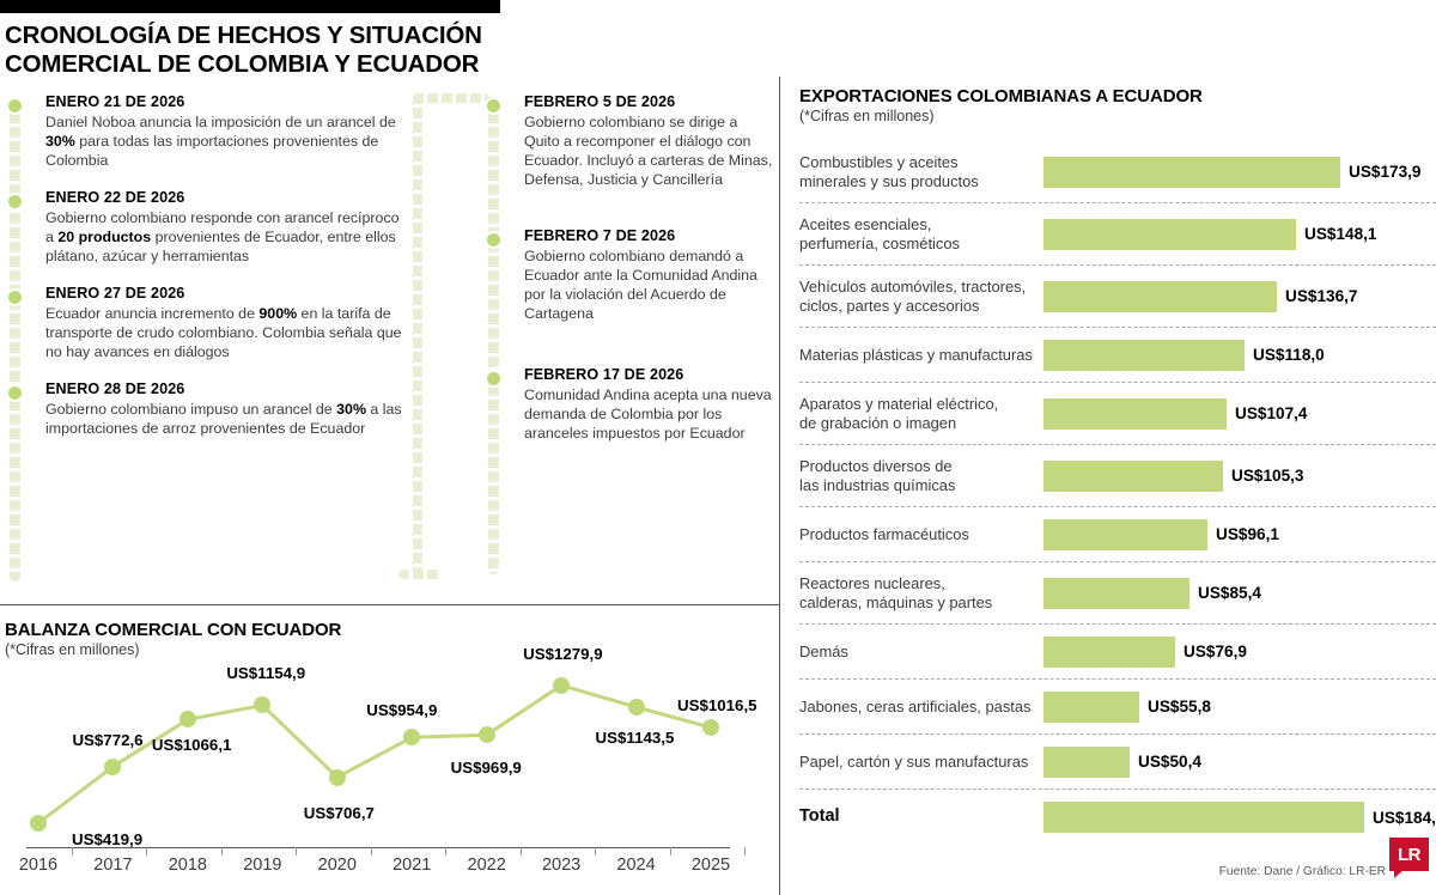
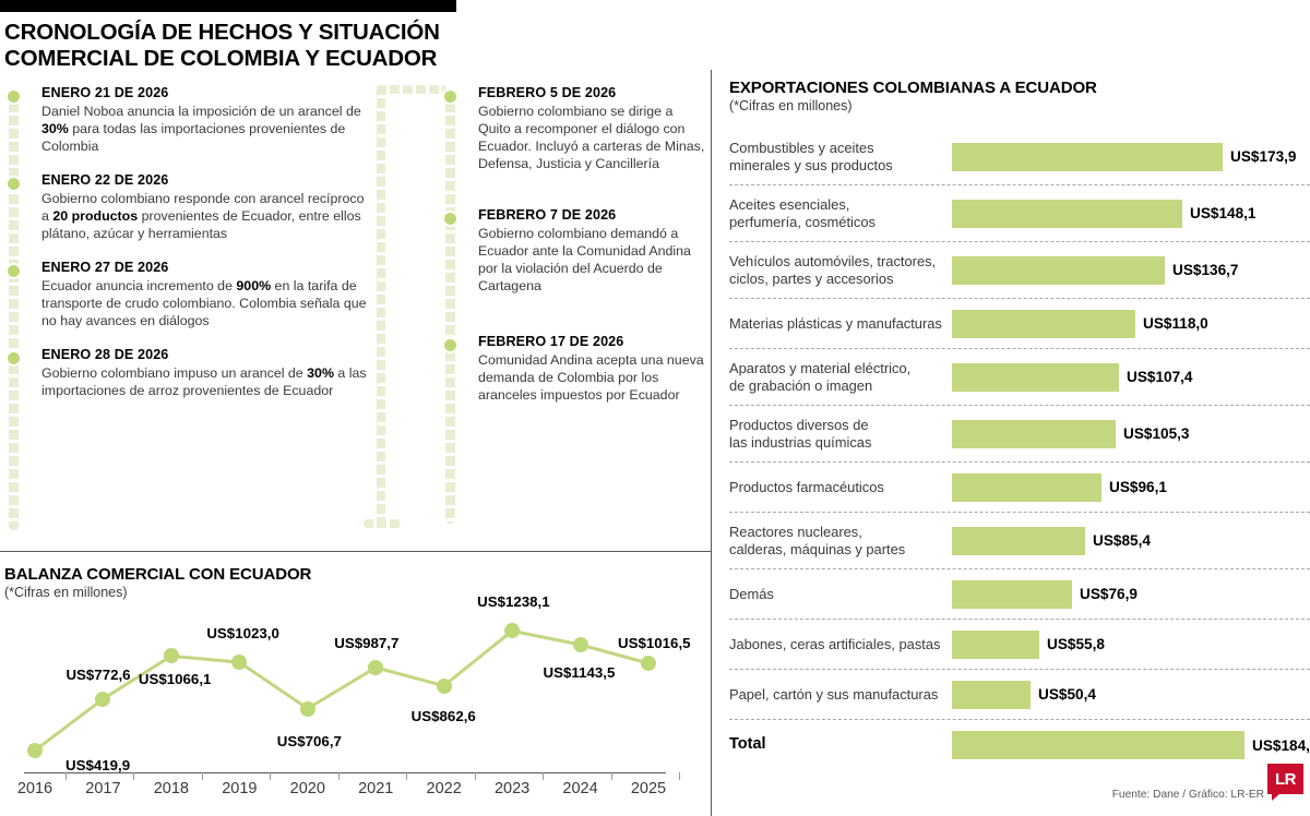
BALANZA COMERCIAL CON ECUADOR/2019: 1154,9 -> 1023,0
BALANZA COMERCIAL CON ECUADOR/2021: 954,9 -> 987,7
BALANZA COMERCIAL CON ECUADOR/2022: 969,9 -> 862,6
BALANZA COMERCIAL CON ECUADOR/2023: 1279,9 -> 1238,1
